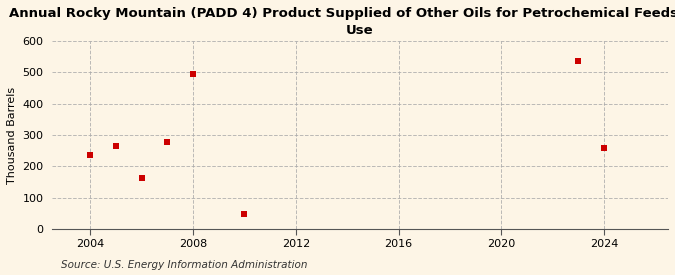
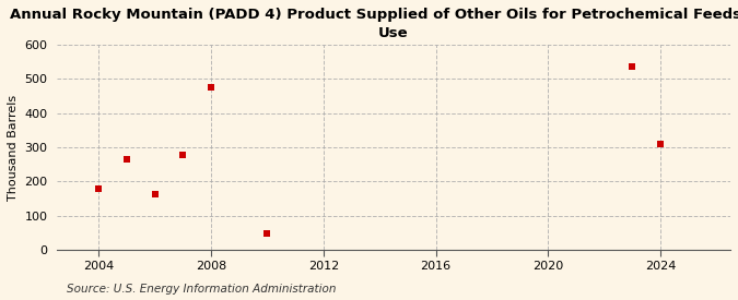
2004: 235 -> 180
2008: 495 -> 475
2024: 258 -> 310
